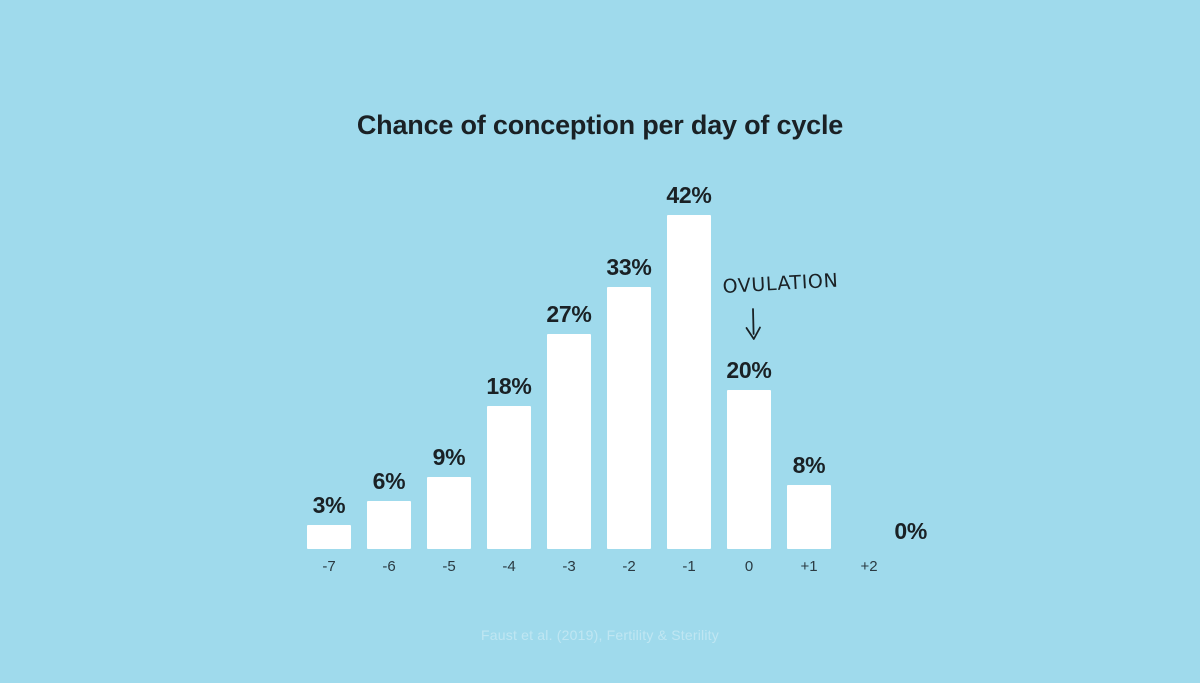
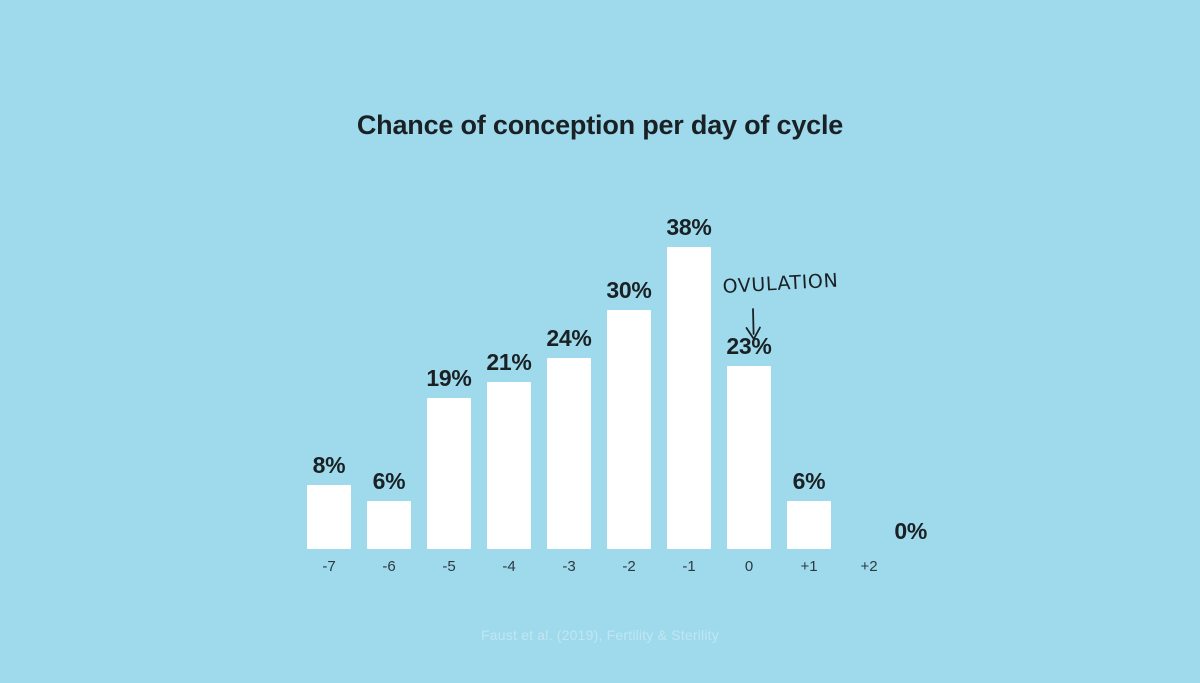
-7: 3% -> 8%
-5: 9% -> 19%
-4: 18% -> 21%
-3: 27% -> 24%
-2: 33% -> 30%
-1: 42% -> 38%
0: 20% -> 23%
+1: 8% -> 6%
